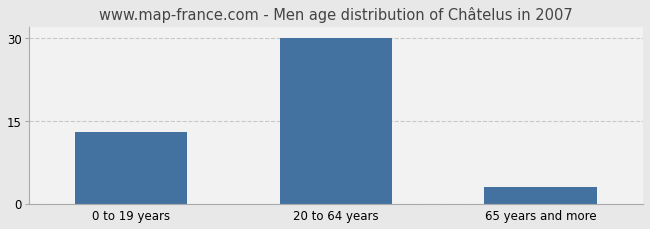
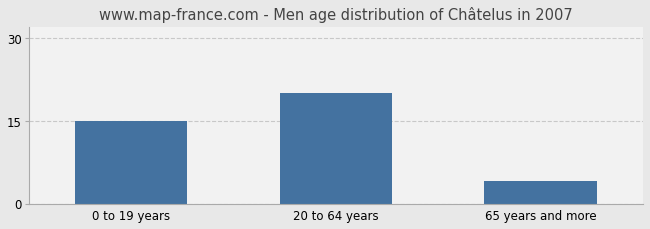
0 to 19 years: 13 -> 15
20 to 64 years: 30 -> 20
65 years and more: 3 -> 4
